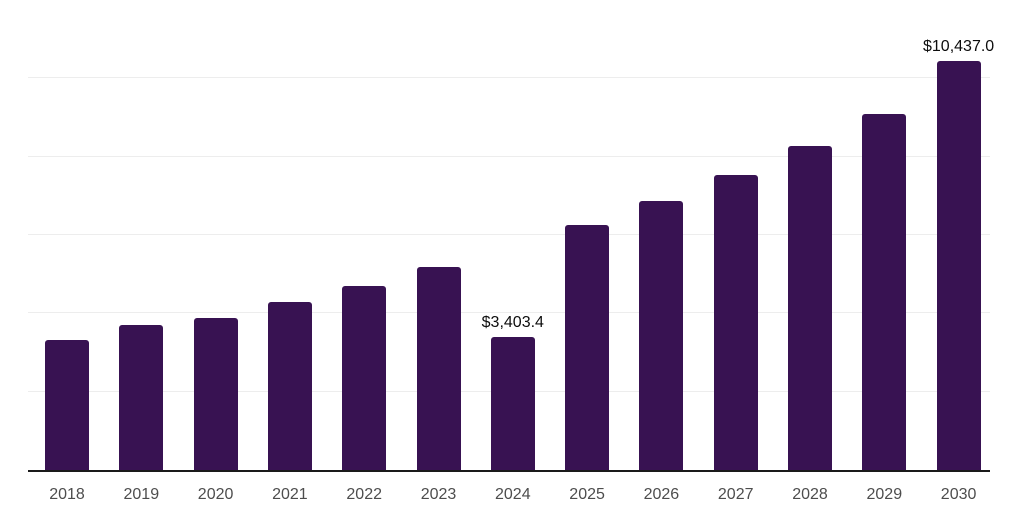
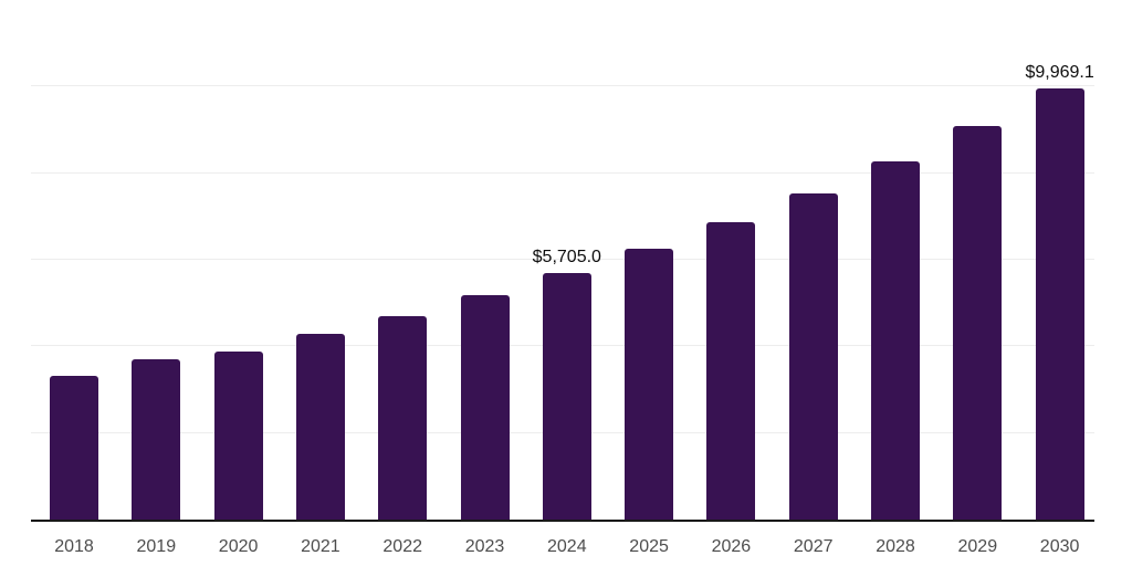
2024: $3,403.4 -> $5,705.0
2030: $10,437.0 -> $9,969.1
